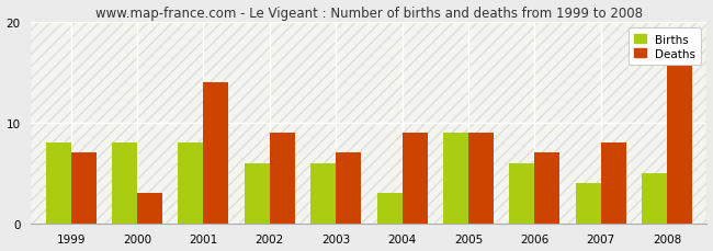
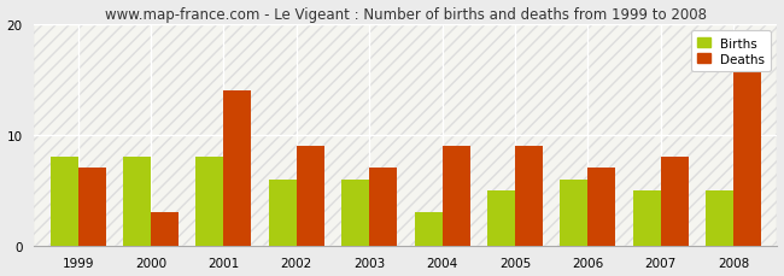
Births/2005: 9 -> 5
Births/2007: 4 -> 5
